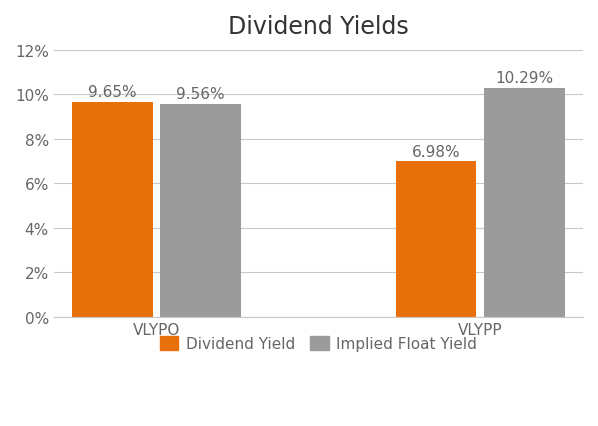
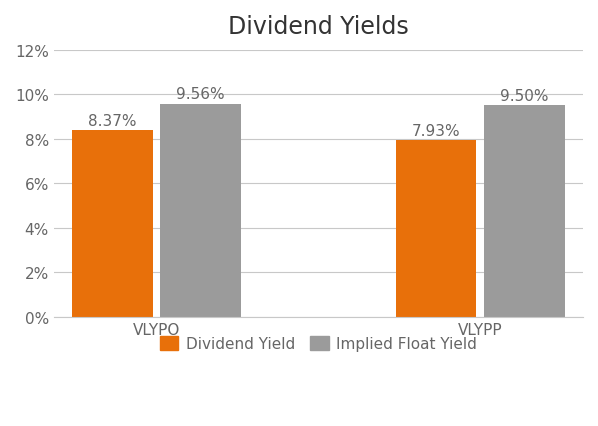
Dividend Yield/VLYPO: 9.65% -> 8.37%
Dividend Yield/VLYPP: 6.98% -> 7.93%
Implied Float Yield/VLYPP: 10.29% -> 9.50%
